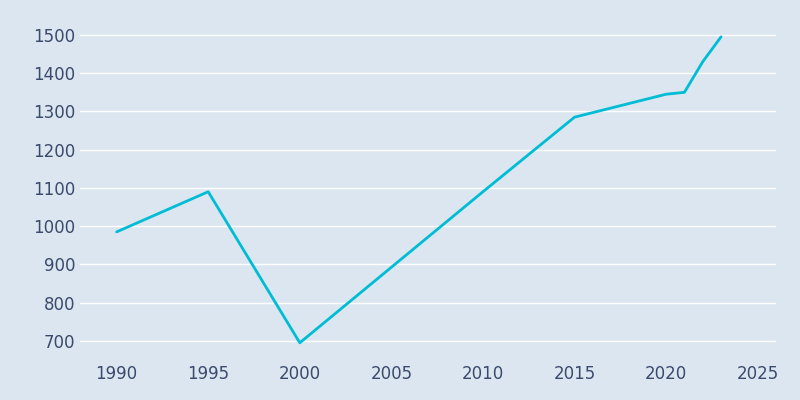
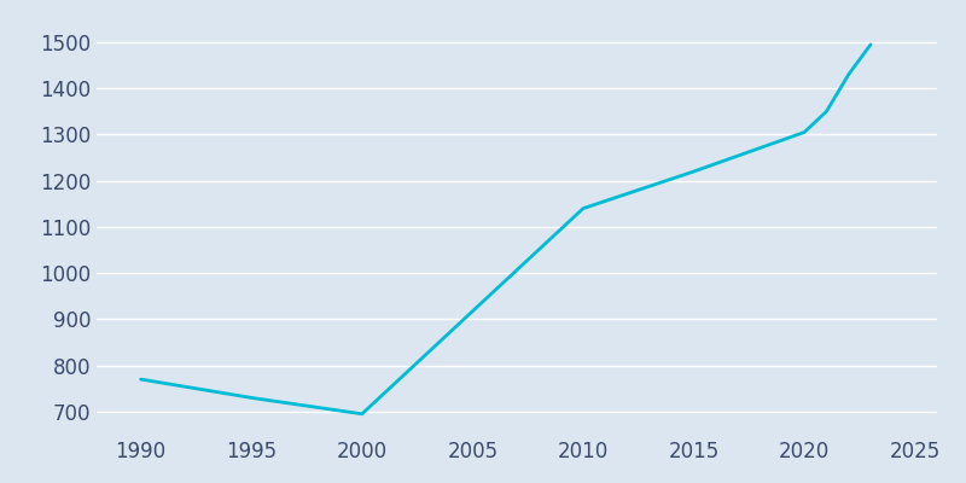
1990: 985 -> 770
1995: 1090 -> 730
2010: 1090 -> 1140
2015: 1285 -> 1220
2020: 1345 -> 1305
